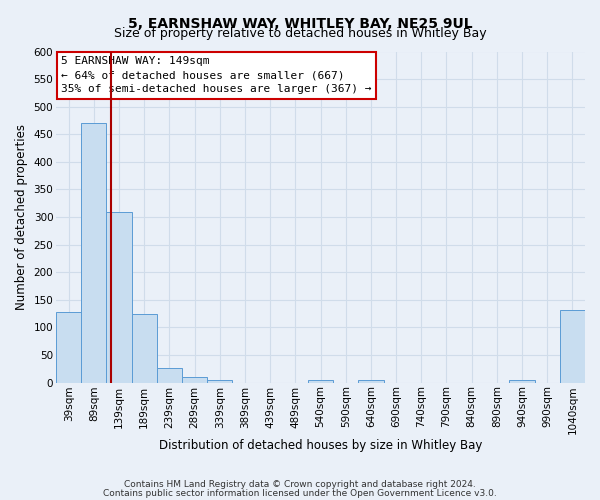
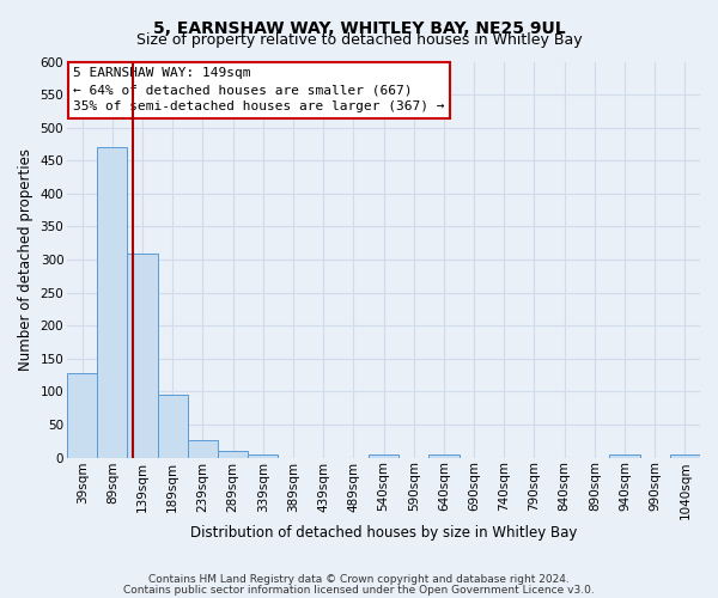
189sqm: 124 -> 95
1040sqm: 132 -> 4
